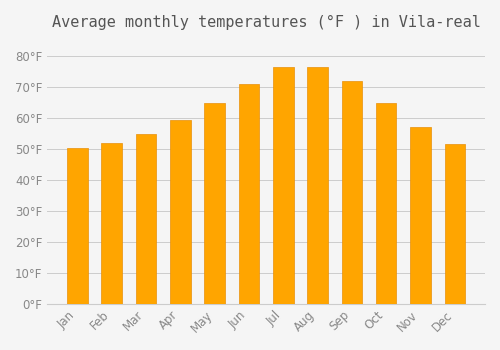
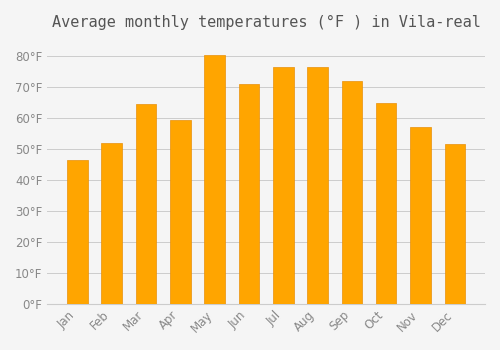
Jan: 50.5°F -> 46.5°F
Mar: 55.0°F -> 64.5°F
May: 65.0°F -> 80.5°F
